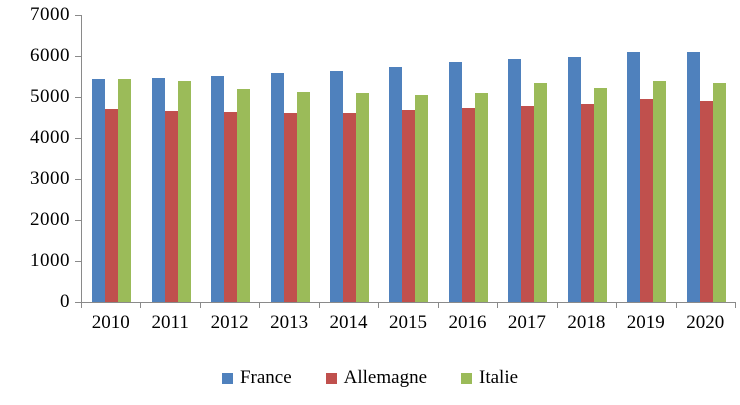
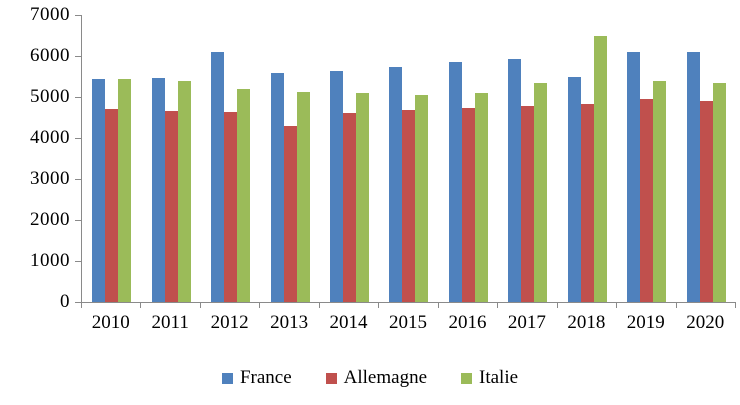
France/2012: 5500 -> 6100
Allemagne/2013: 4600 -> 4300
France/2018: 6000 -> 5500
Italie/2018: 5200 -> 6500
